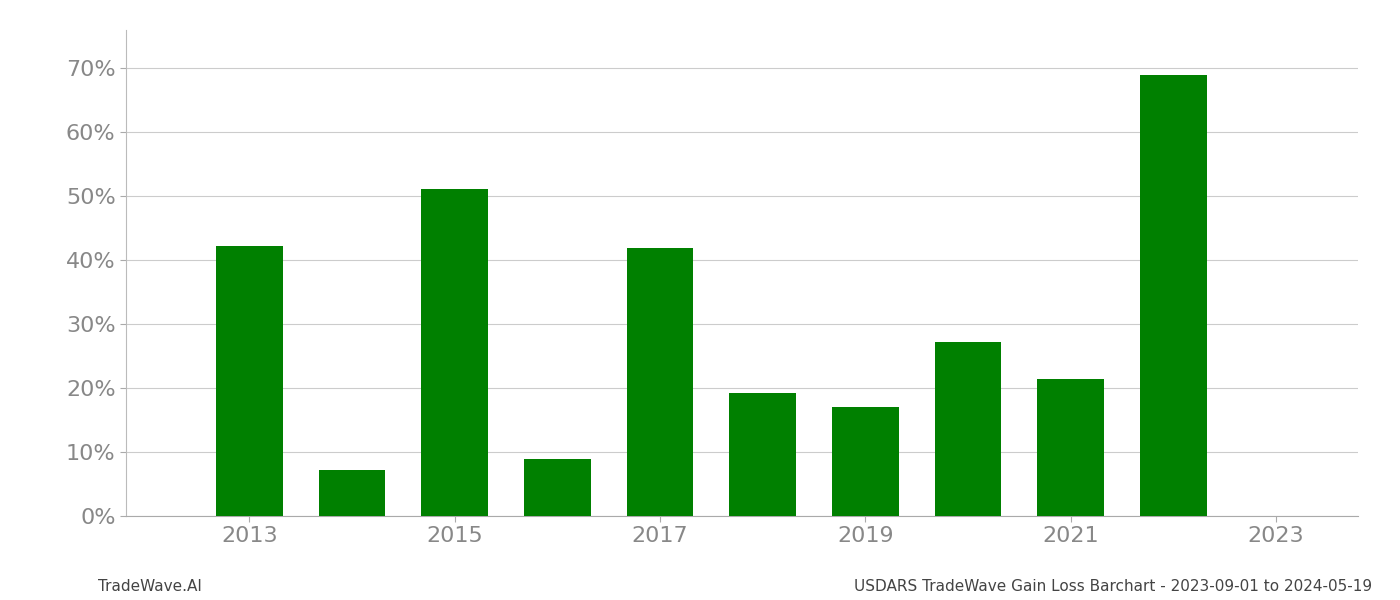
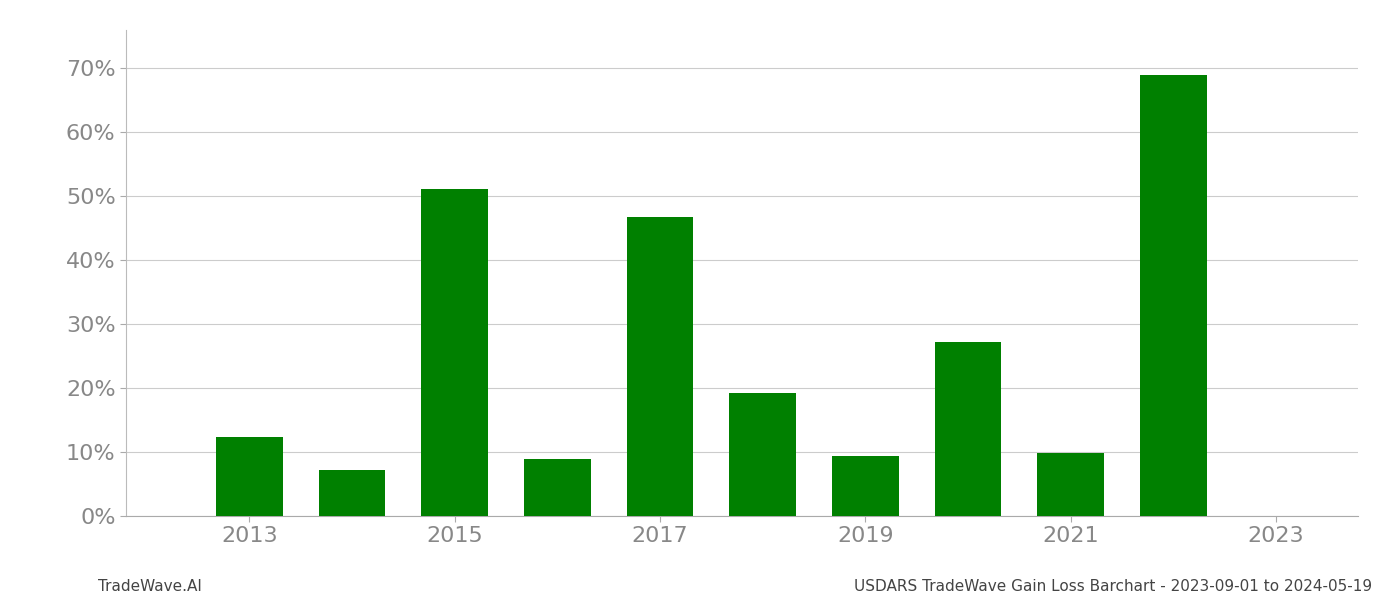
2013: 42.2% -> 12.4%
2017: 41.9% -> 46.8%
2019: 17.0% -> 9.4%
2021: 21.5% -> 9.8%
